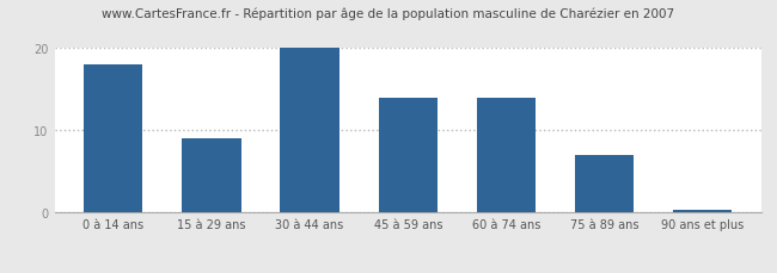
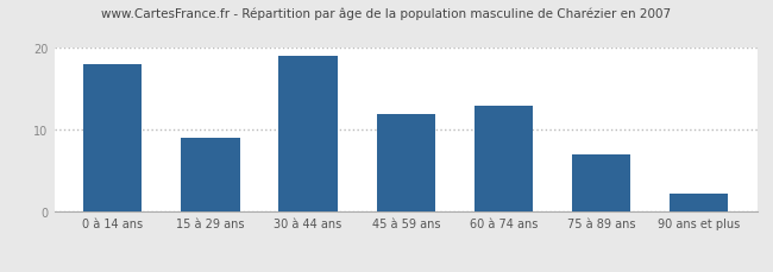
30 à 44 ans: 20.0 -> 19.0
45 à 59 ans: 14.0 -> 12.0
60 à 74 ans: 14.0 -> 13.0
90 ans et plus: 0.3 -> 2.2
